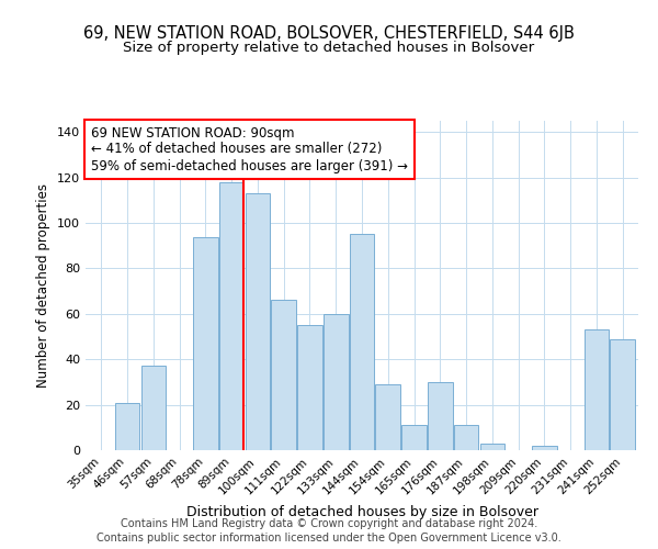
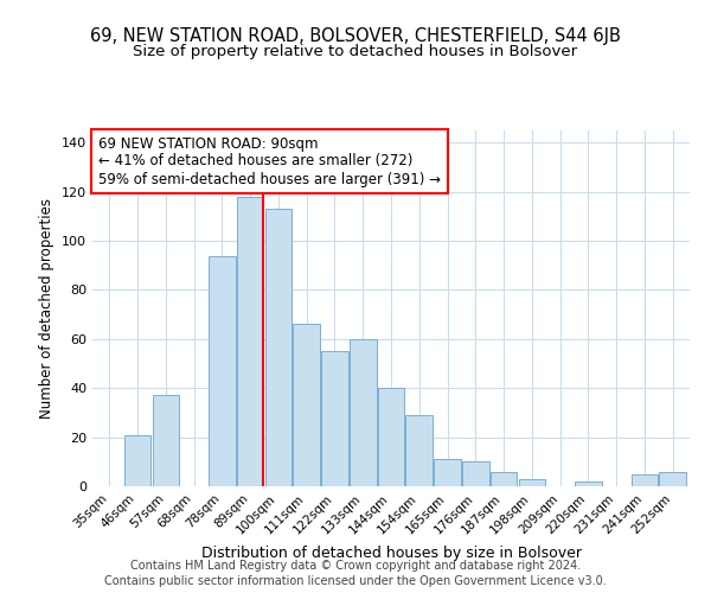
144sqm: 95 -> 40
176sqm: 30 -> 10
187sqm: 11 -> 6
241sqm: 53 -> 5
252sqm: 49 -> 6
